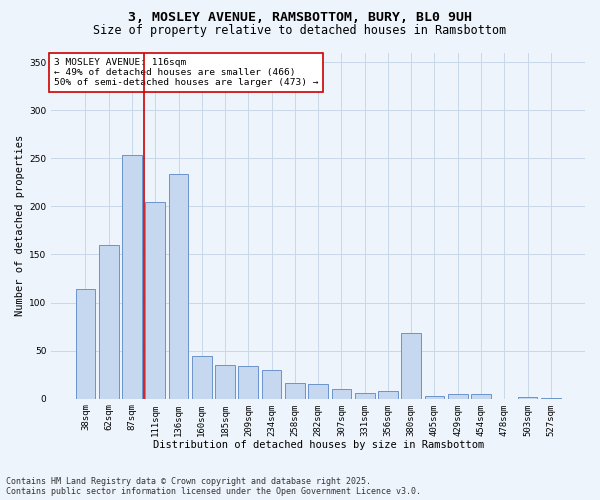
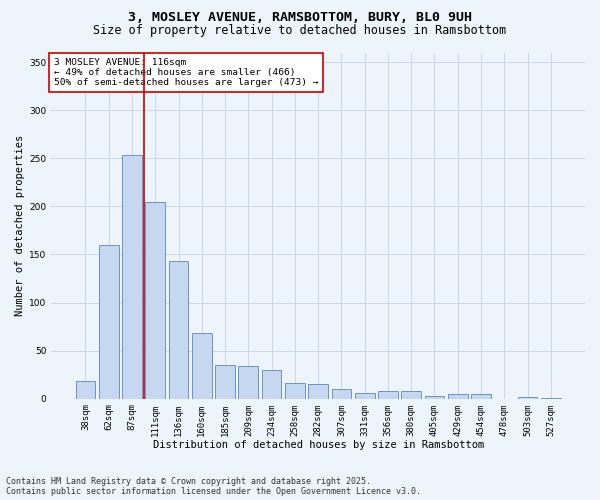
38sqm: 114 -> 18
136sqm: 234 -> 143
160sqm: 44 -> 68
380sqm: 68 -> 8
